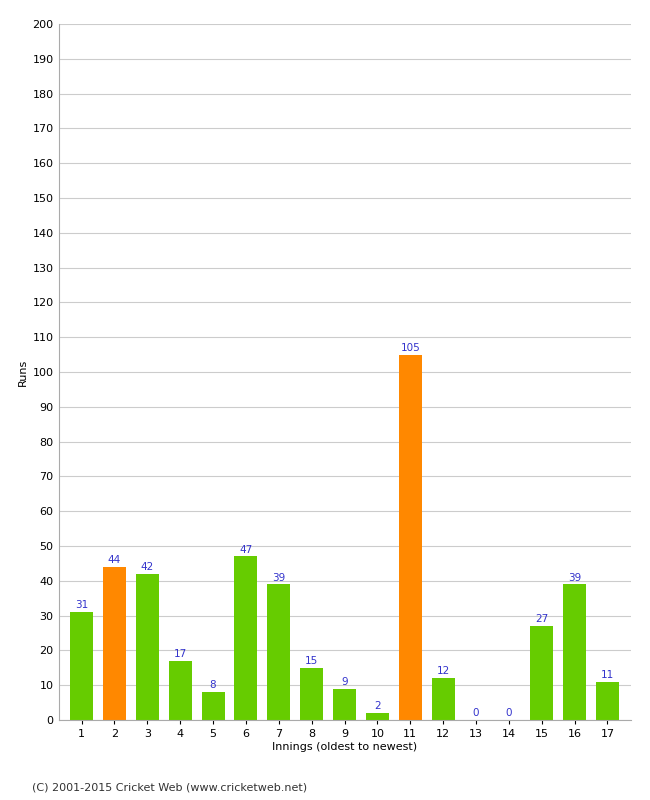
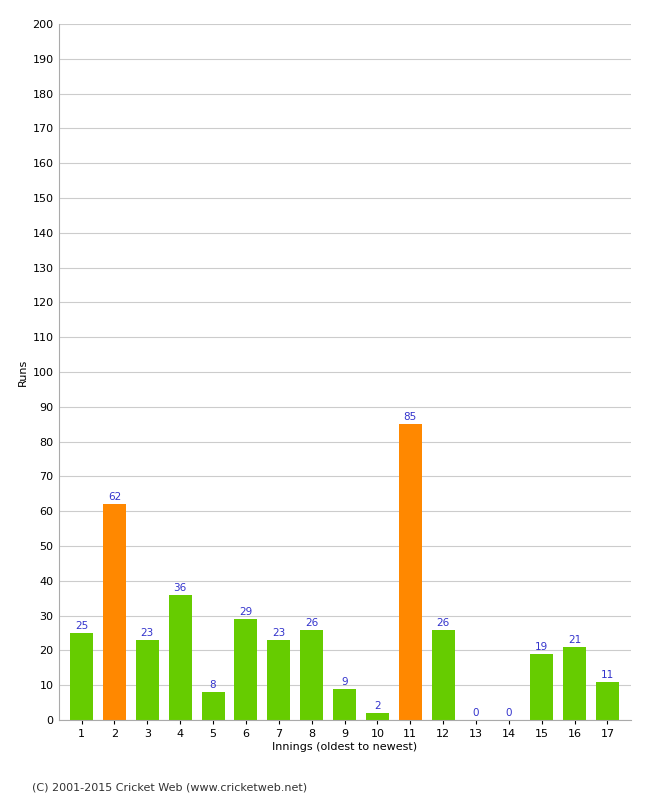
1: 31 -> 25
2: 44 -> 62
3: 42 -> 23
4: 17 -> 36
6: 47 -> 29
7: 39 -> 23
8: 15 -> 26
11: 105 -> 85
12: 12 -> 26
15: 27 -> 19
16: 39 -> 21
